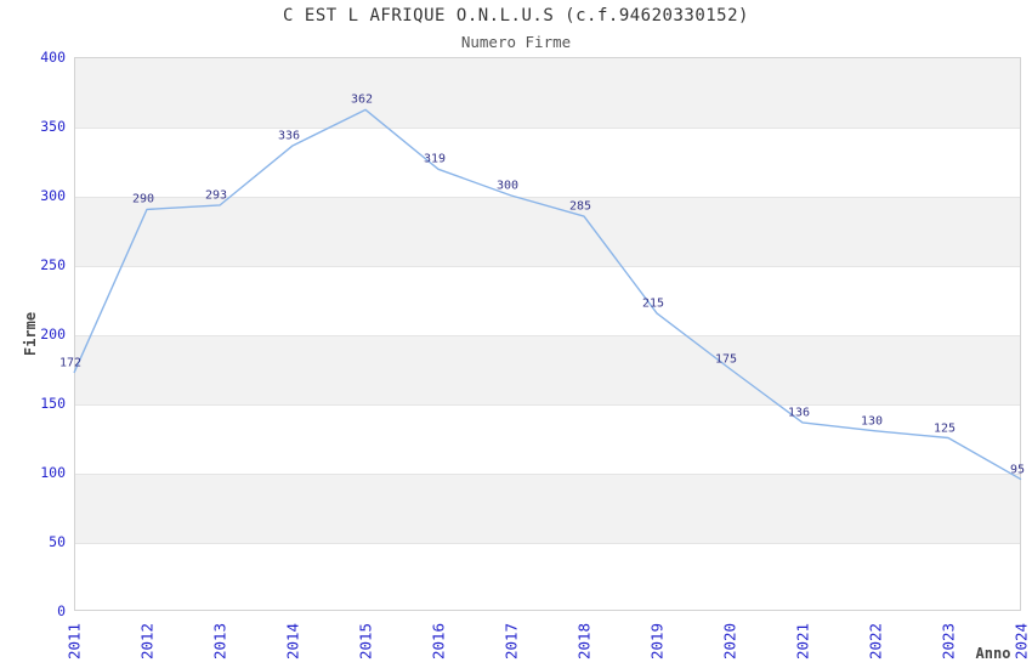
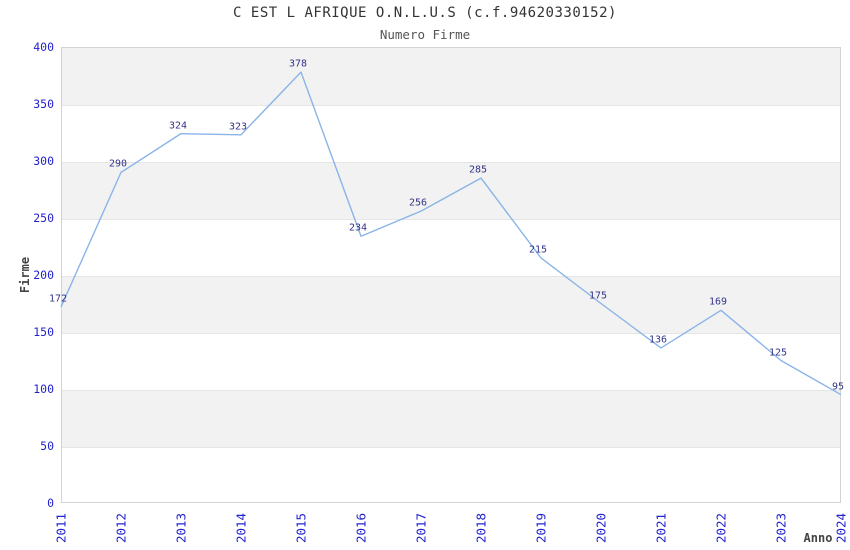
2013: 293 -> 324
2014: 336 -> 323
2015: 362 -> 378
2016: 319 -> 234
2017: 300 -> 256
2022: 130 -> 169
